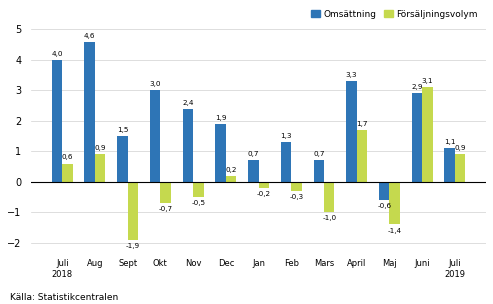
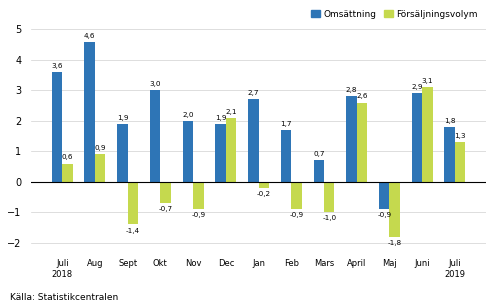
Omsättning/Juli 2018: 4,0 -> 3,6
Omsättning/Sept: 1,5 -> 1,9
Försäljningsvolym/Sept: -1,9 -> -1,4
Omsättning/Nov: 2,4 -> 2,0
Försäljningsvolym/Nov: -0,5 -> -0,9
Försäljningsvolym/Dec: 0,2 -> 2,1
Omsättning/Jan: 0,7 -> 2,7
Omsättning/Feb: 1,3 -> 1,7
Försäljningsvolym/Feb: -0,3 -> -0,9
Omsättning/April: 3,3 -> 2,8
Försäljningsvolym/April: 1,7 -> 2,6
Omsättning/Maj: -0,6 -> -0,9
Försäljningsvolym/Maj: -1,4 -> -1,8
Omsättning/Juli 2019: 1,1 -> 1,8
Försäljningsvolym/Juli 2019: 0,9 -> 1,3
